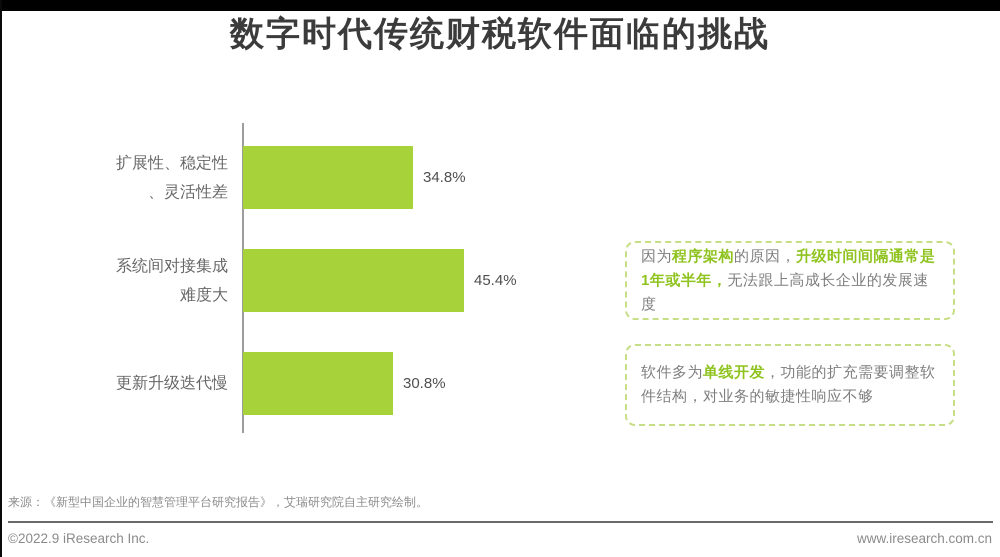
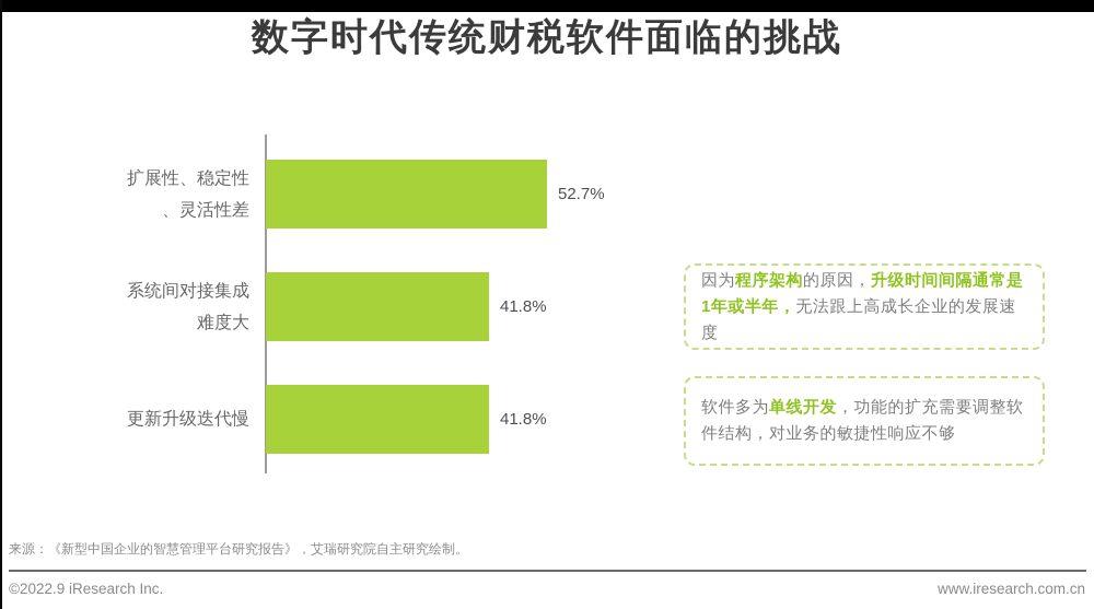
扩展性、稳定性、灵活性差: 34.8% -> 52.7%
系统间对接集成难度大: 45.4% -> 41.8%
更新升级迭代慢: 30.8% -> 41.8%
